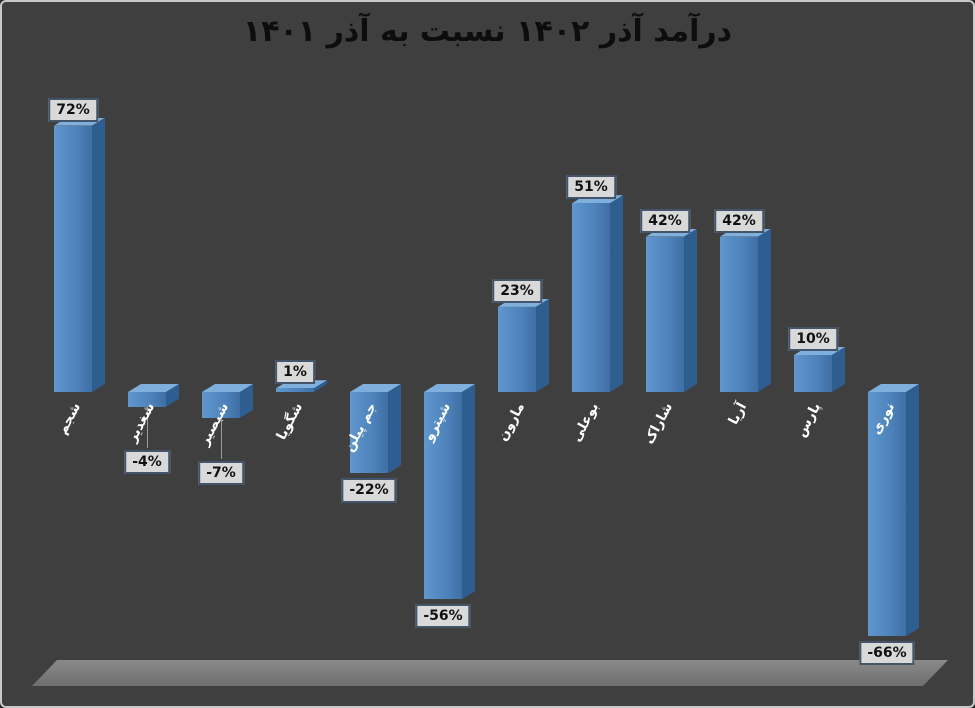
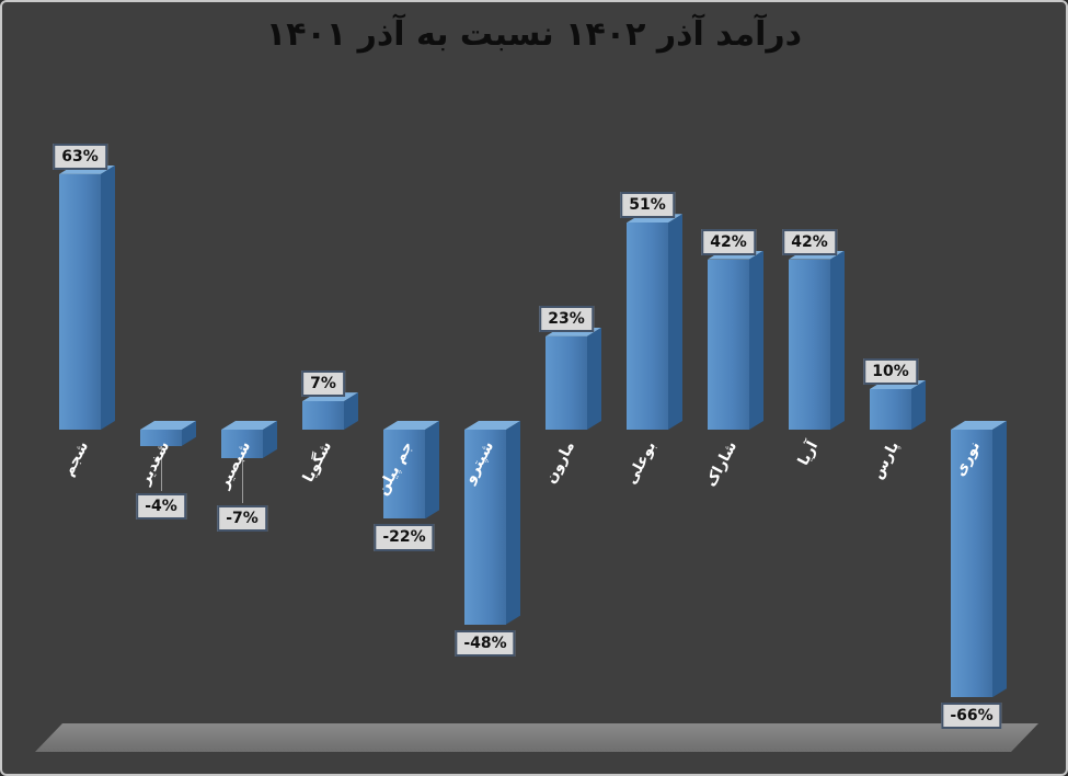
شجم: 72% -> 63%
شگویا: 1% -> 7%
شپترو: -56% -> -48%
